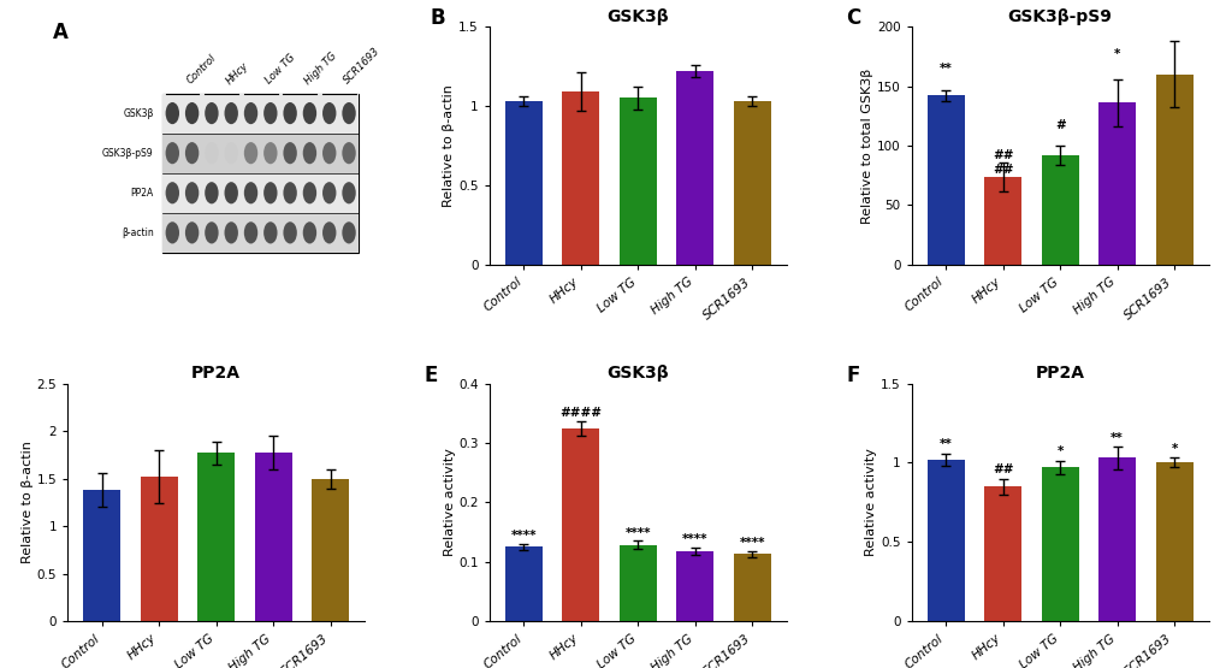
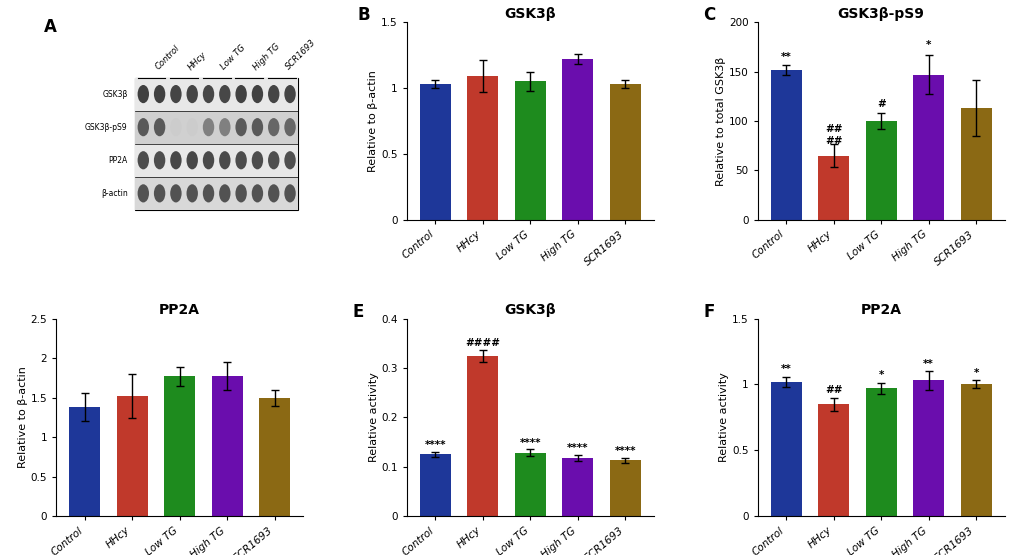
GSK3β-pS9/Control: 142 -> 152
GSK3β-pS9/HHcy: 74 -> 65
GSK3β-pS9/Low TG: 92 -> 100
GSK3β-pS9/High TG: 136 -> 147
GSK3β-pS9/SCR1693: 160 -> 113
